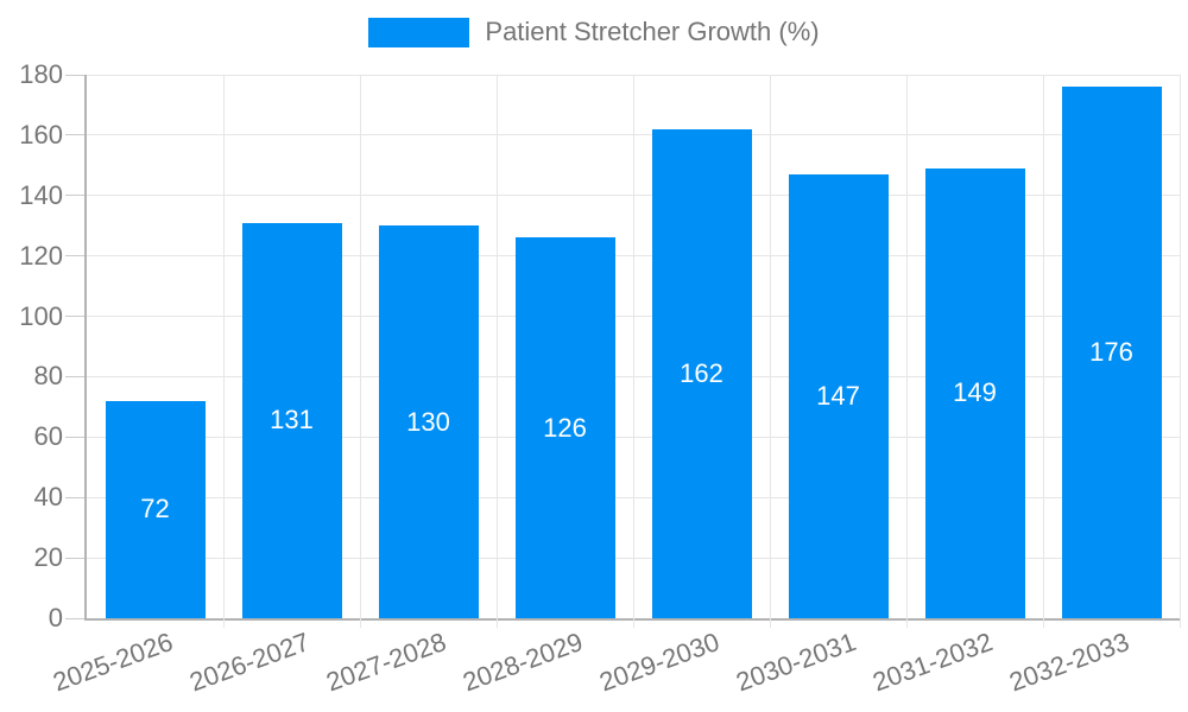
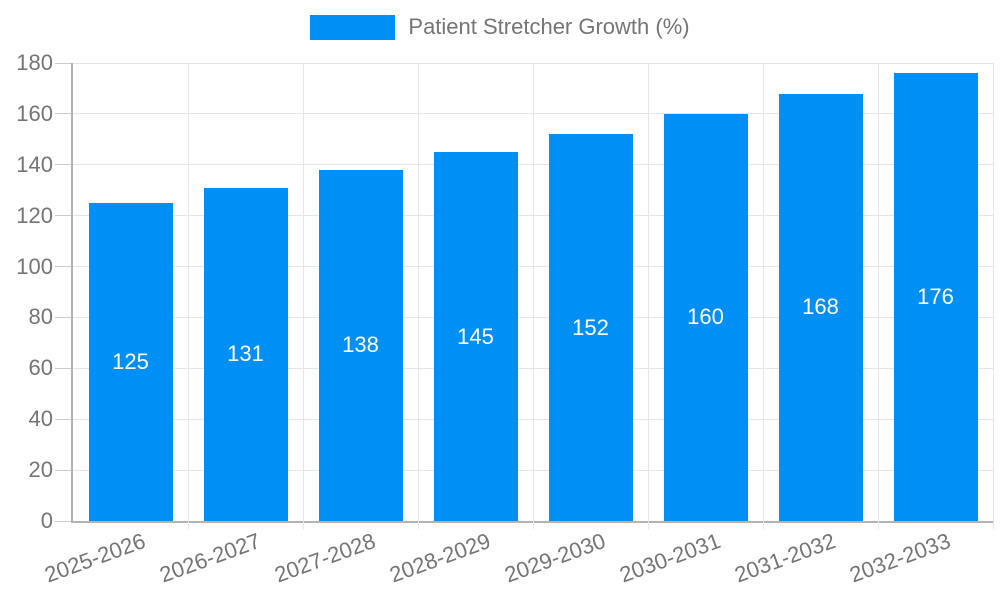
2025-2026: 72 -> 125
2027-2028: 130 -> 138
2028-2029: 126 -> 145
2029-2030: 162 -> 152
2030-2031: 147 -> 160
2031-2032: 149 -> 168
